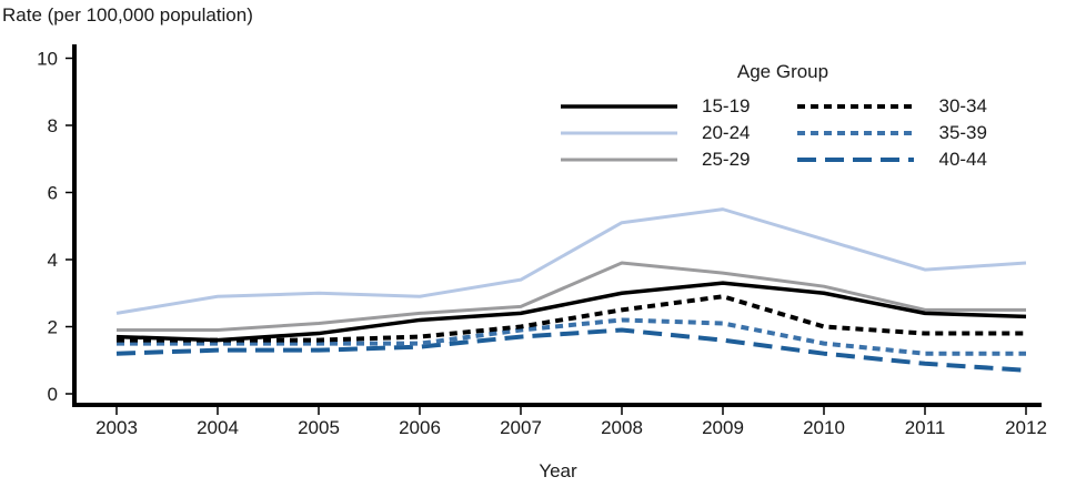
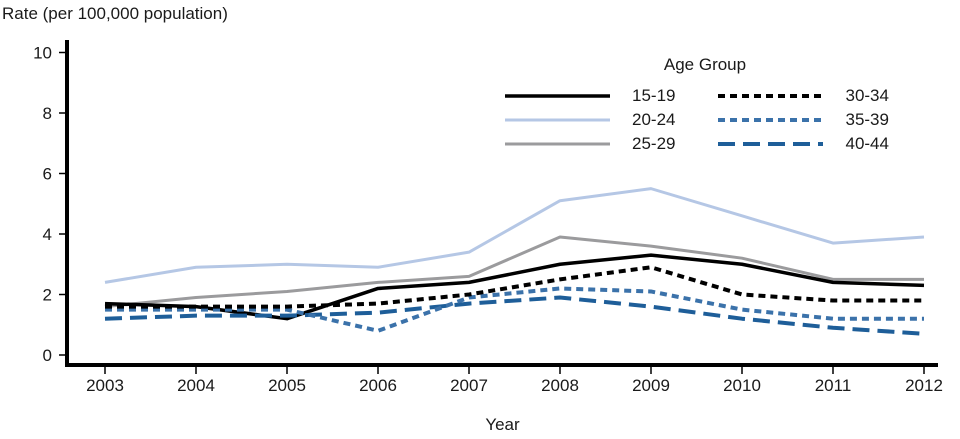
25-29/2003: 1.9 -> 1.6
15-19/2005: 1.8 -> 1.2
35-39/2006: 1.5 -> 0.8
